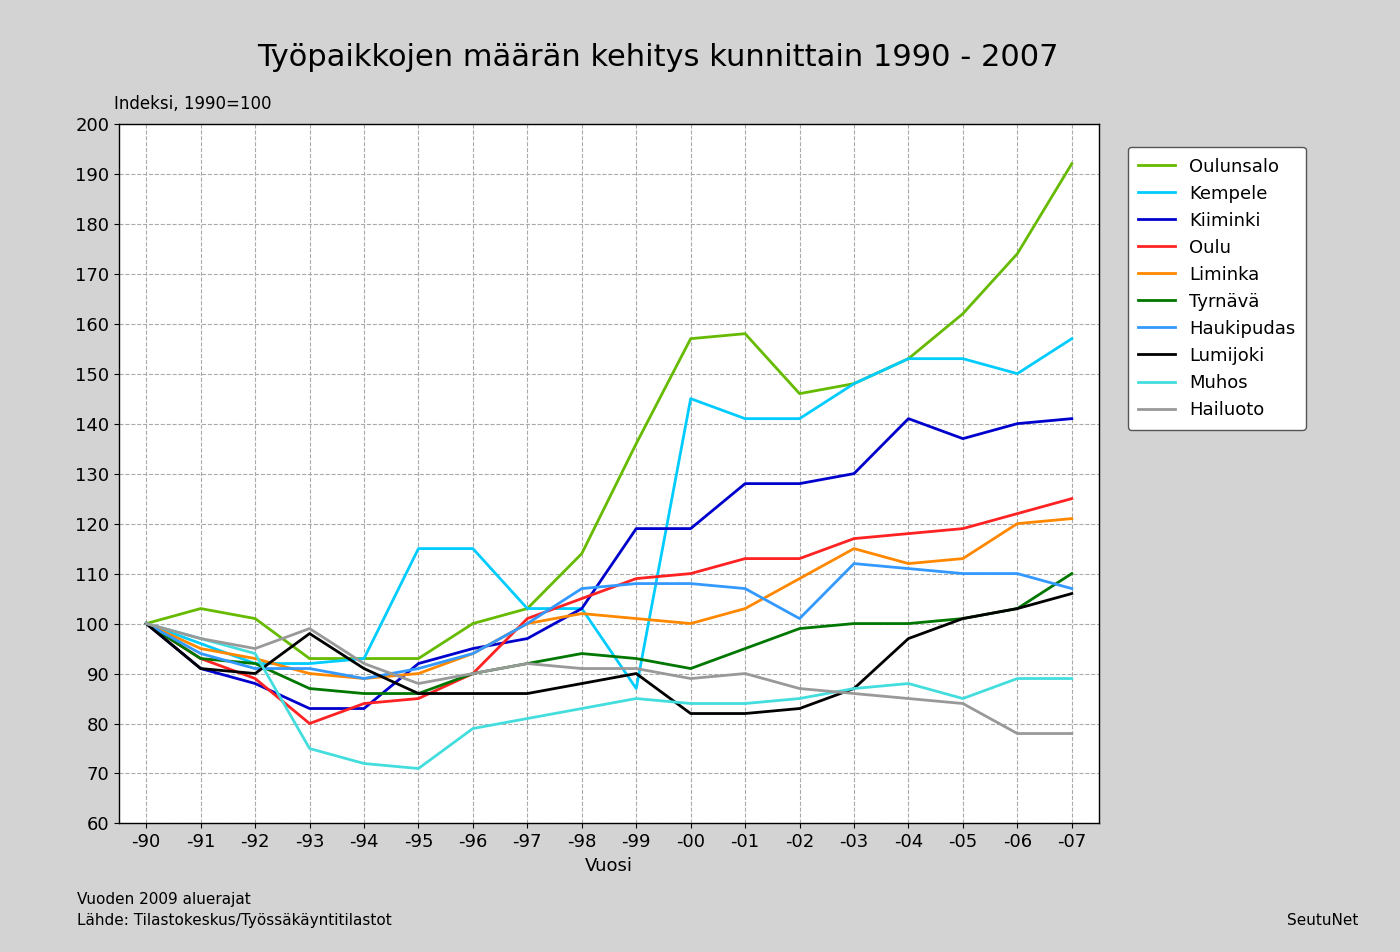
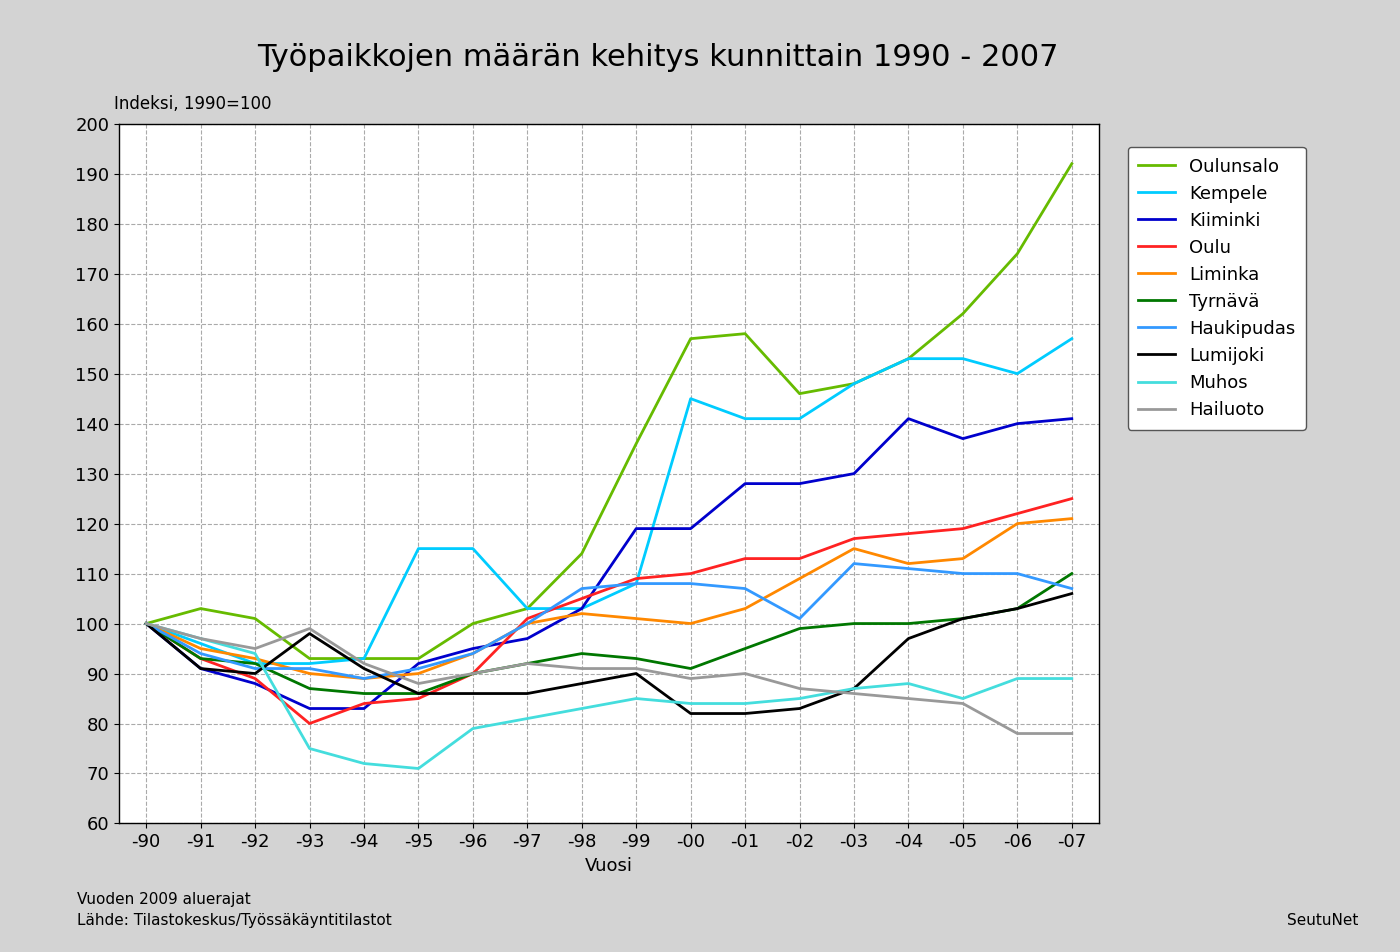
Kempele/-99: 87 -> 108
